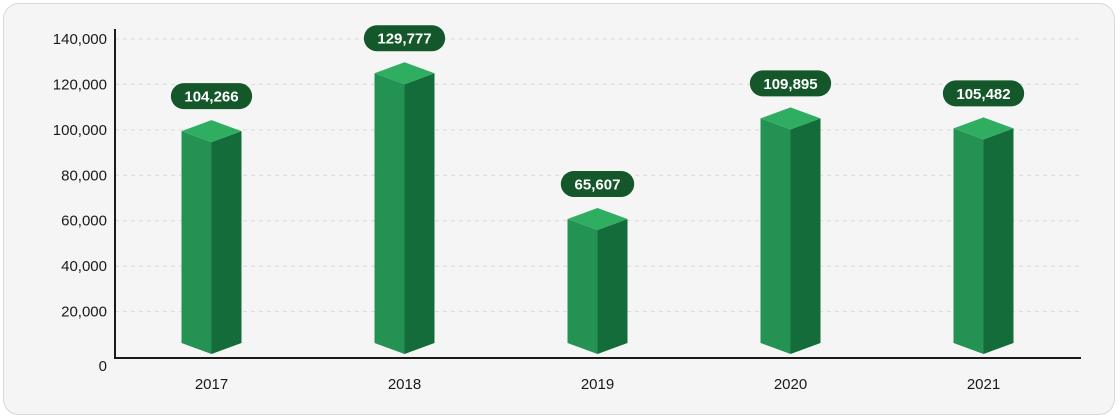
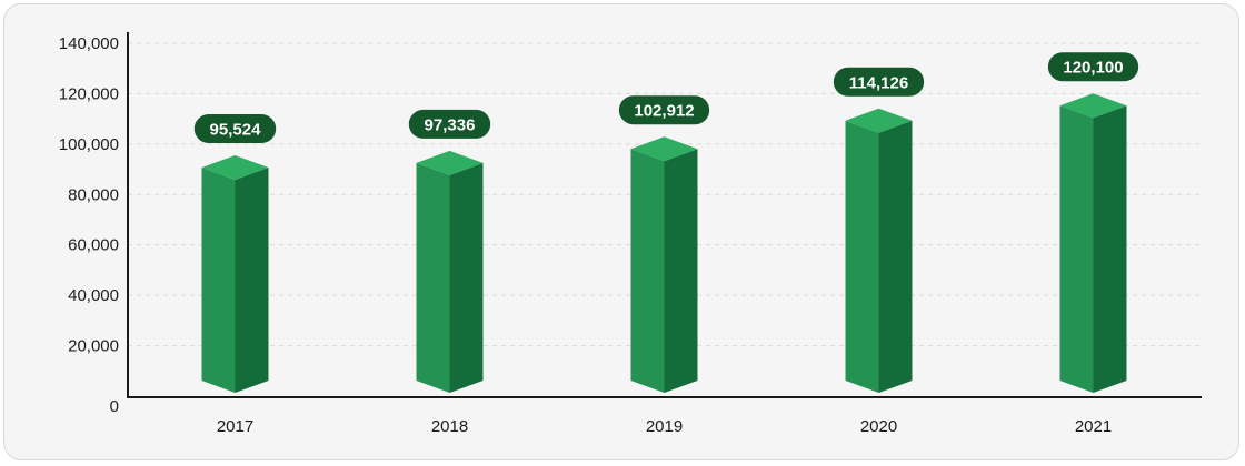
2017: 104,266 -> 95,524
2018: 129,777 -> 97,336
2019: 65,607 -> 102,912
2020: 109,895 -> 114,126
2021: 105,482 -> 120,100
